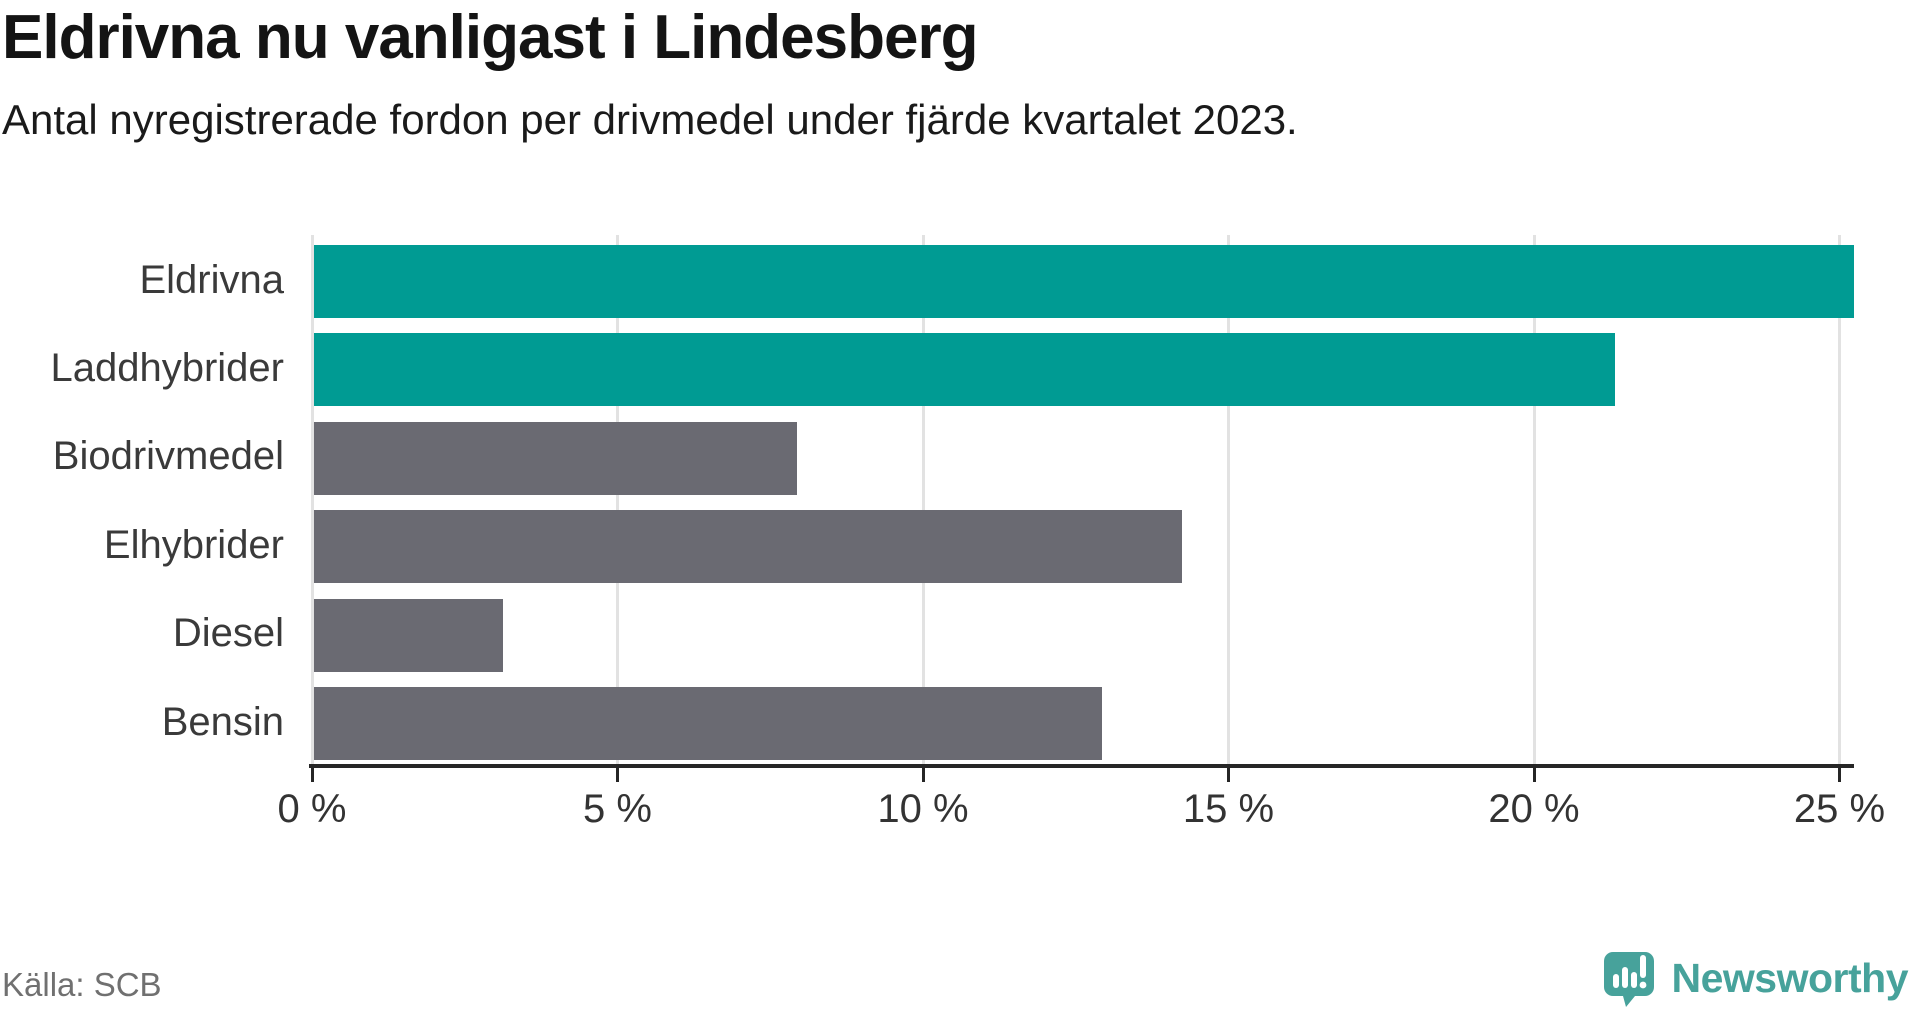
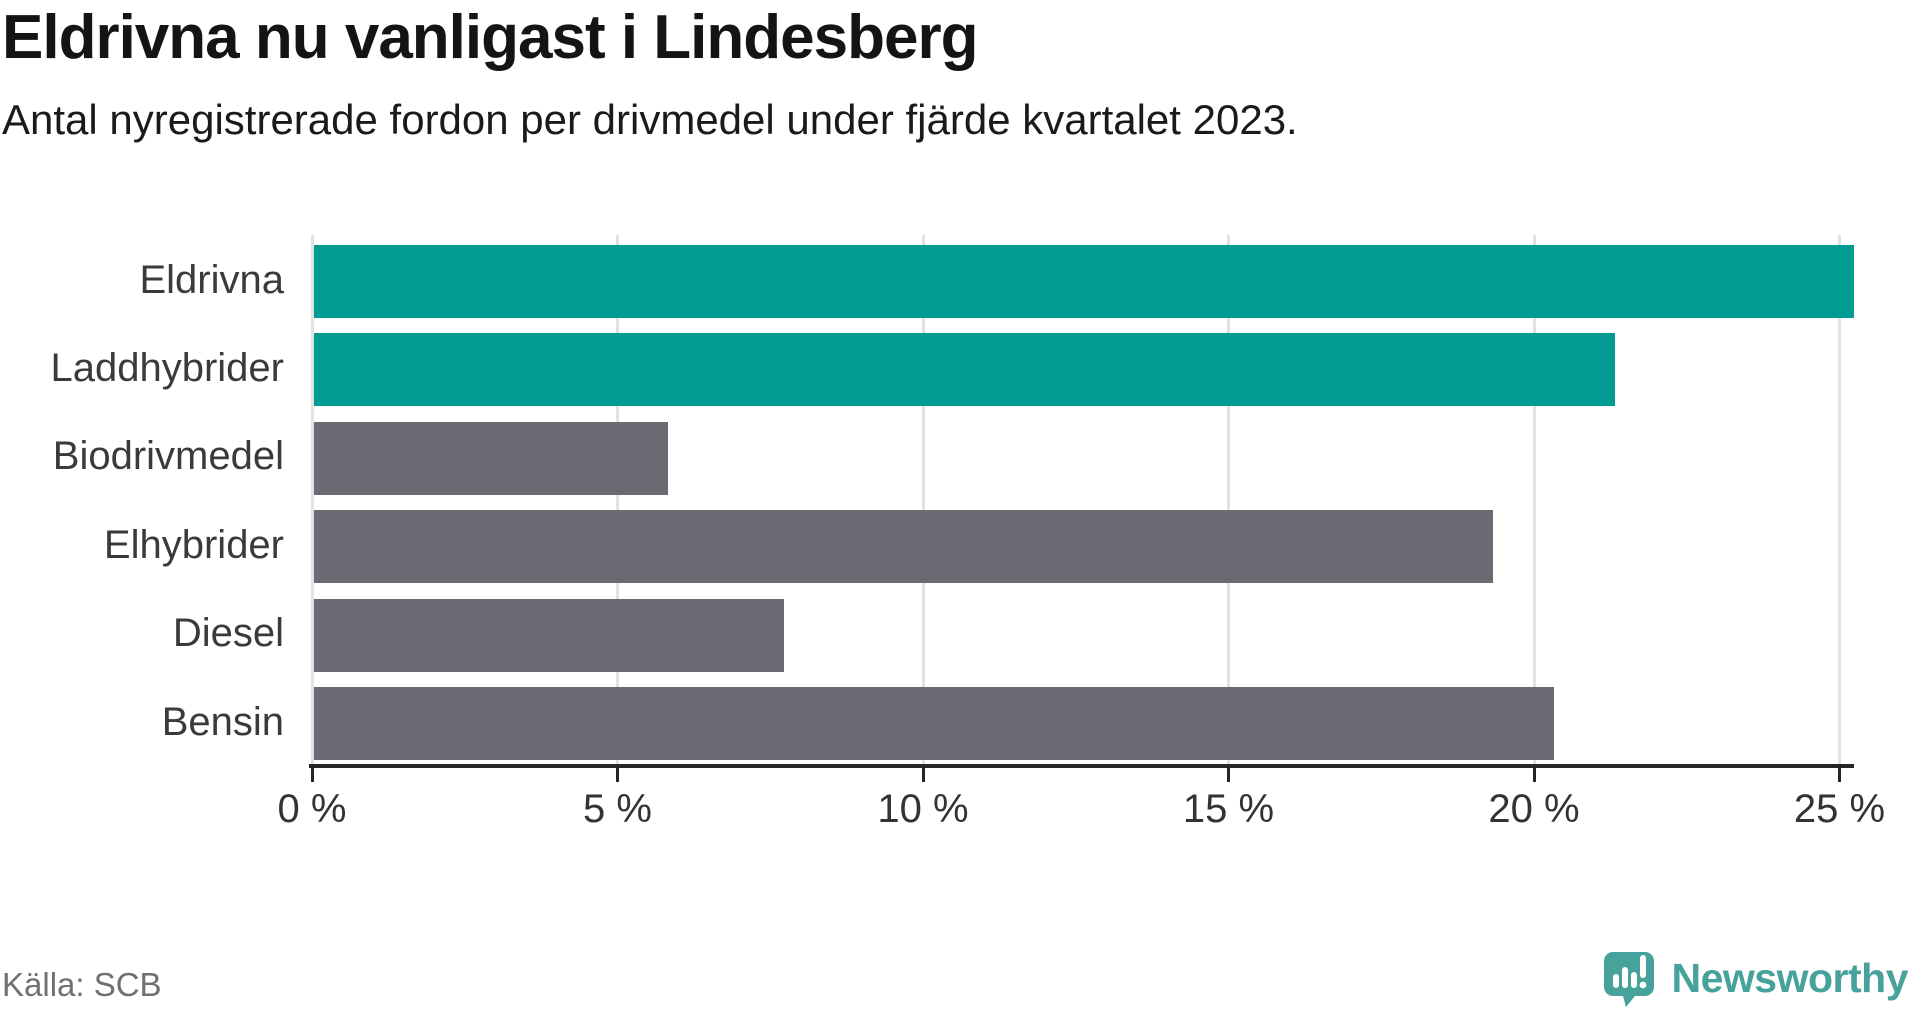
Biodrivmedel: 7.9% -> 5.8%
Elhybrider: 14.2% -> 19.3%
Diesel: 3.1% -> 7.7%
Bensin: 12.9% -> 20.3%
